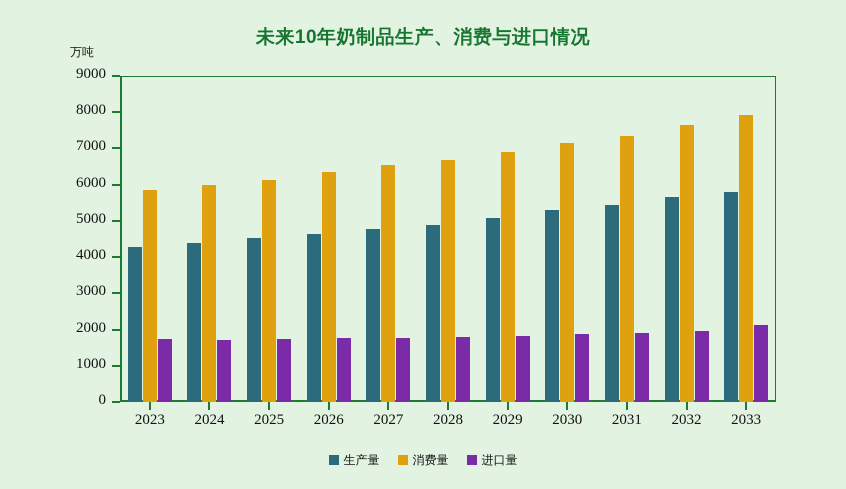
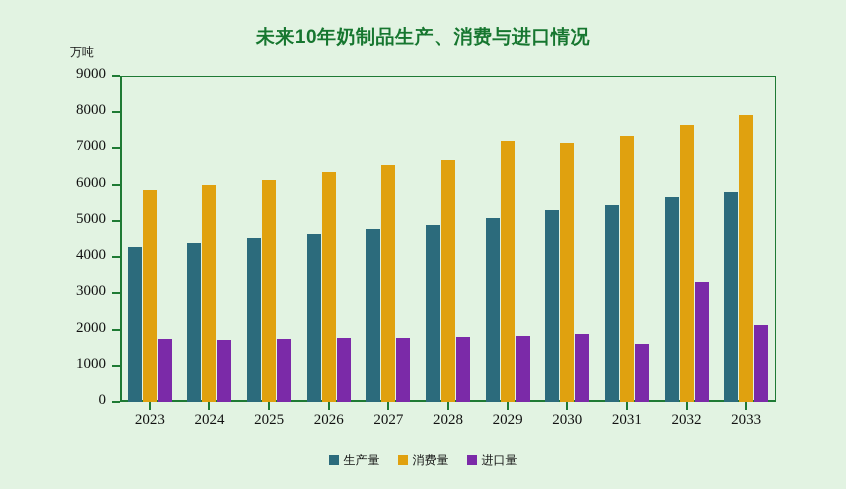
消费量/2029: 6900 -> 7200
进口量/2031: 1900 -> 1600
进口量/2032: 2000 -> 3300
